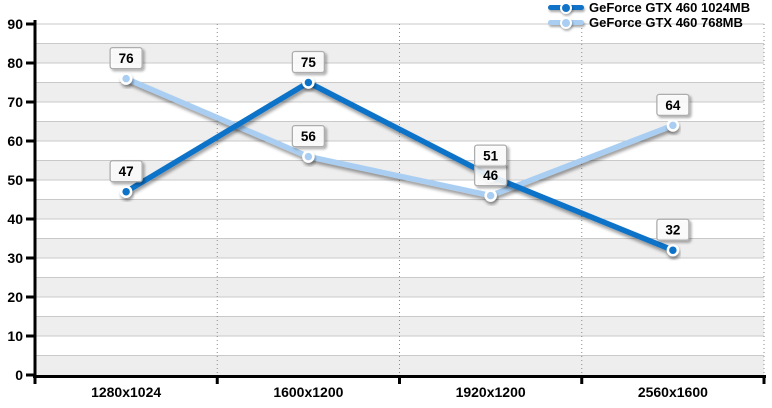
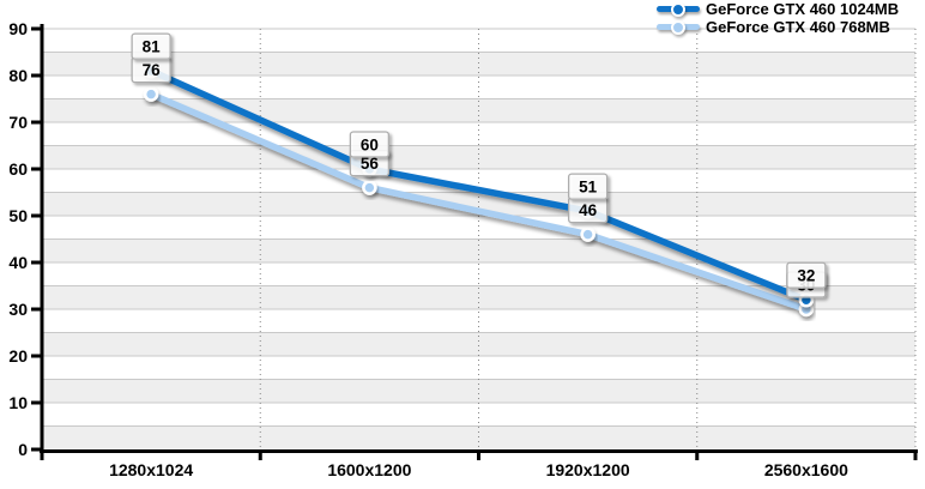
GeForce GTX 460 1024MB/1280x1024: 47 -> 81
GeForce GTX 460 1024MB/1600x1200: 75 -> 60
GeForce GTX 460 768MB/2560x1600: 64 -> 30
